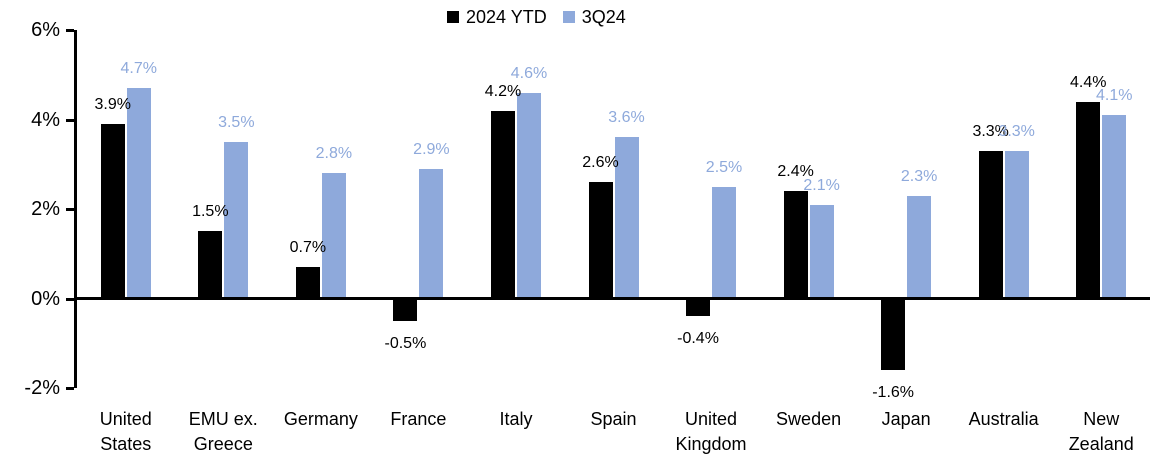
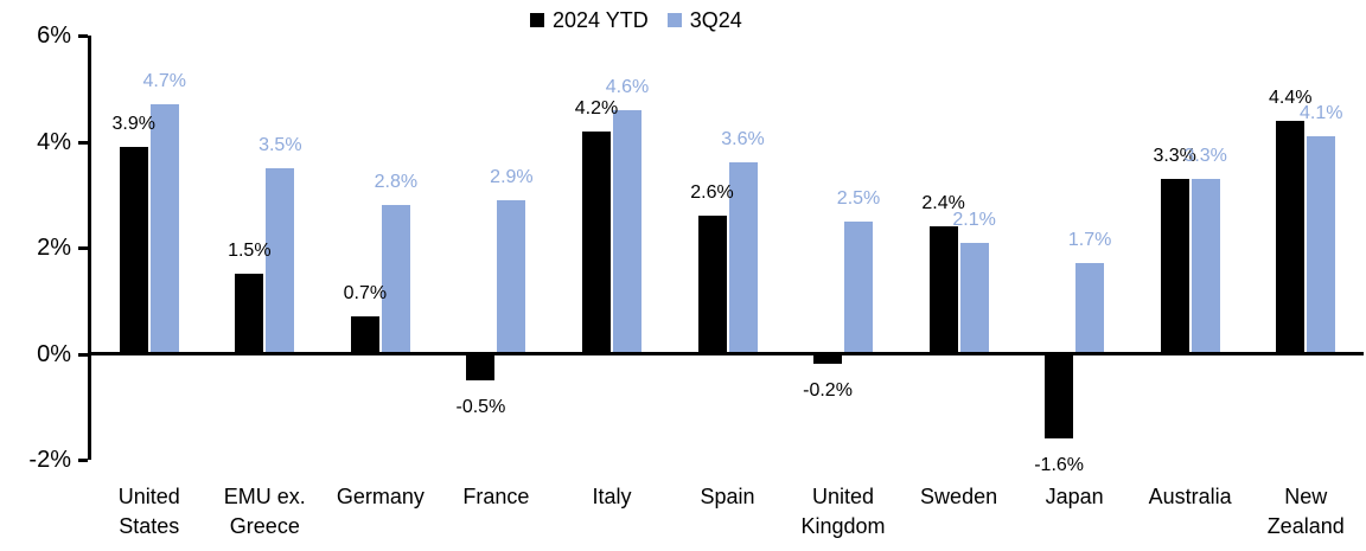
2024 YTD/United Kingdom: -0.4% -> -0.2%
3Q24/Japan: 2.3% -> 1.7%
